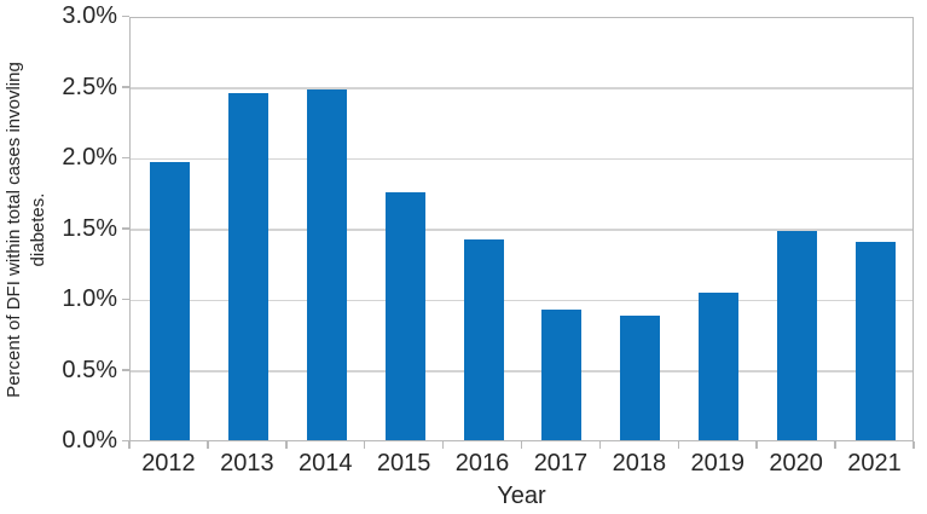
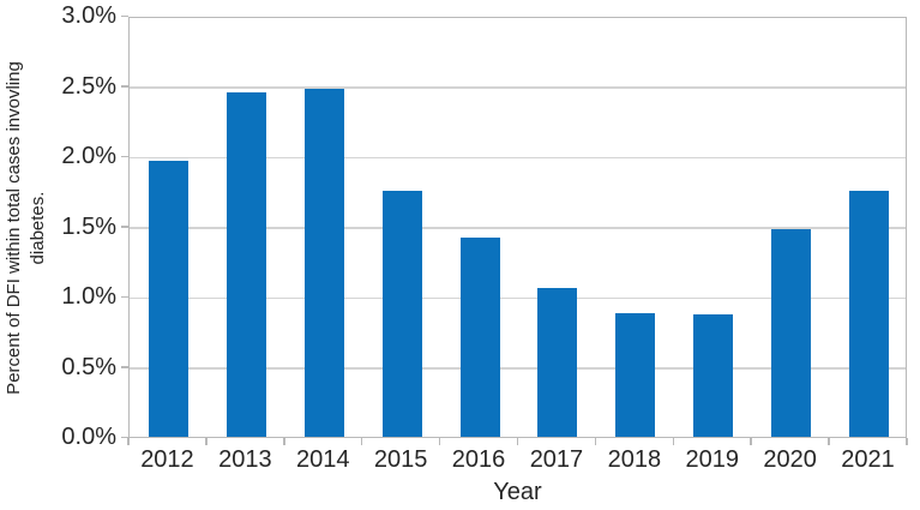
2017: 0.92% -> 1.06%
2019: 1.04% -> 0.87%
2021: 1.40% -> 1.75%
